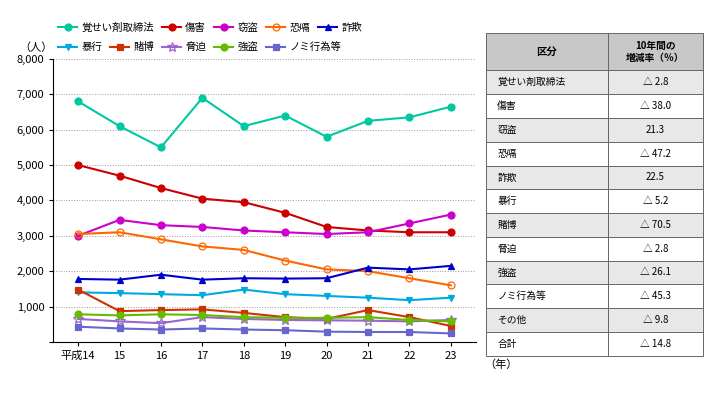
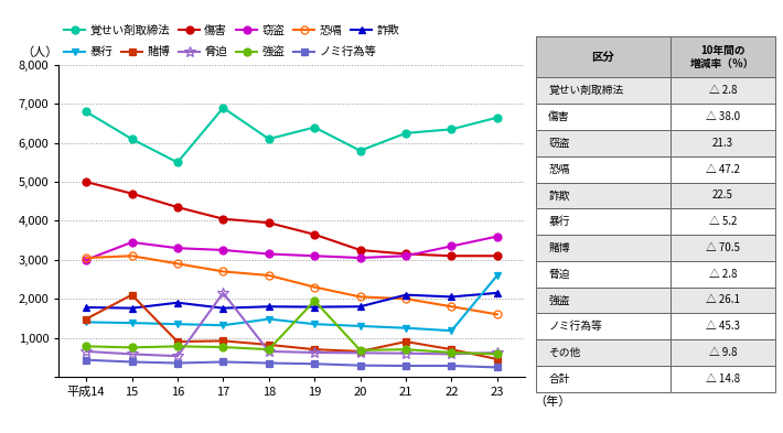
賭博/15: 870 -> 2,100
脅迫/17: 700 -> 2,150
強盗/19: 680 -> 1,950
暴行/23: 1,250 -> 2,600
